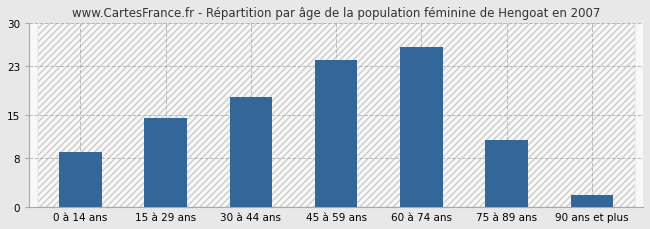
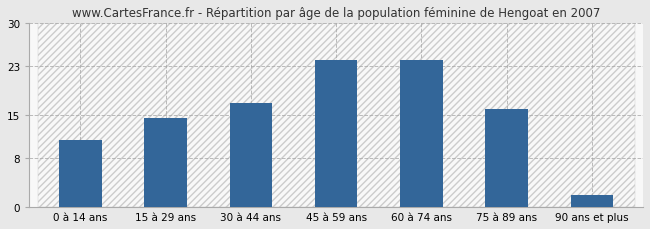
0 à 14 ans: 9.0 -> 11.0
30 à 44 ans: 18.0 -> 17.0
60 à 74 ans: 26.0 -> 24.0
75 à 89 ans: 11.0 -> 16.0
